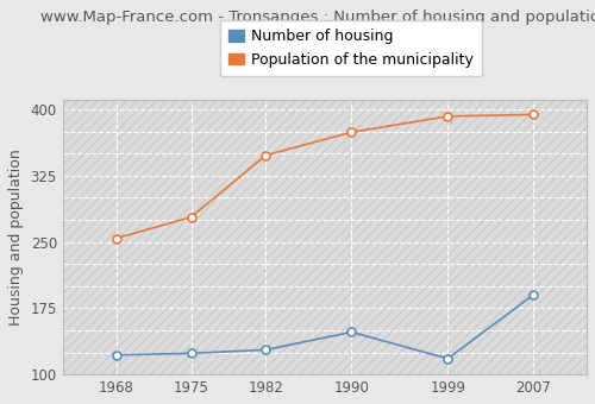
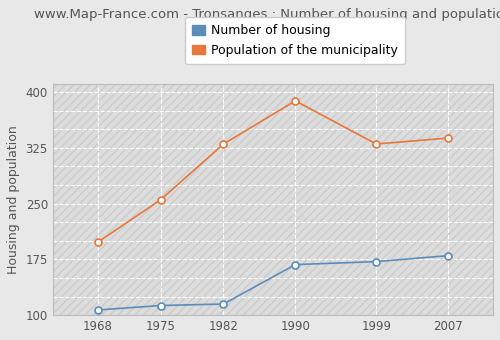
Number of housing/1968: 122 -> 107
Population of the municipality/1968: 254 -> 198
Number of housing/1975: 124 -> 113
Population of the municipality/1975: 278 -> 255
Number of housing/1982: 128 -> 115
Population of the municipality/1982: 348 -> 330
Number of housing/1990: 148 -> 168
Population of the municipality/1990: 374 -> 388
Number of housing/1999: 118 -> 172
Population of the municipality/1999: 392 -> 330
Number of housing/2007: 190 -> 180
Population of the municipality/2007: 394 -> 338
